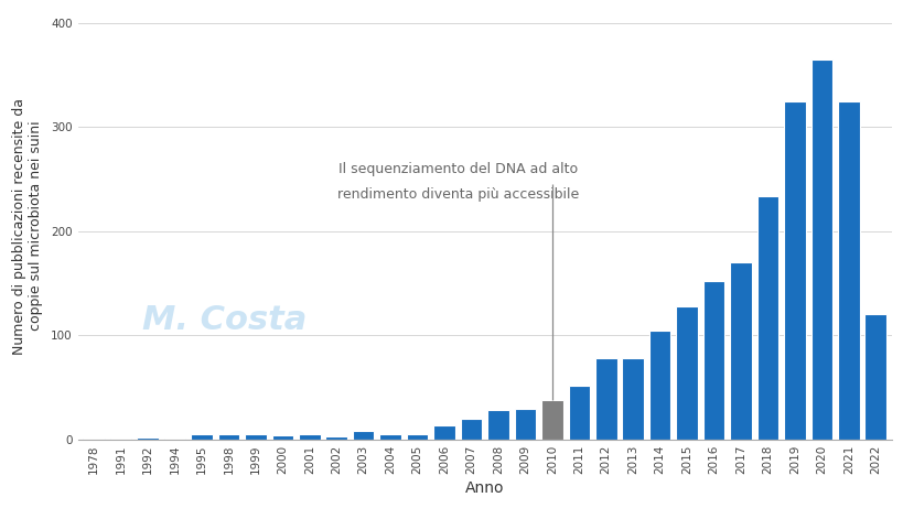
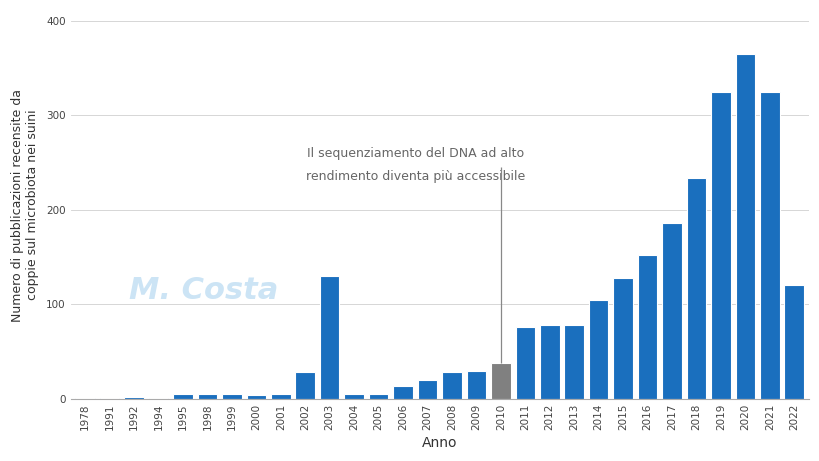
2002: 3 -> 28
2003: 8 -> 130
2011: 52 -> 76
2017: 170 -> 186
